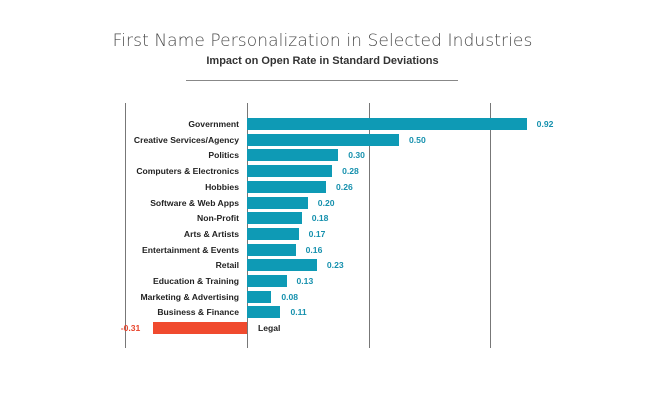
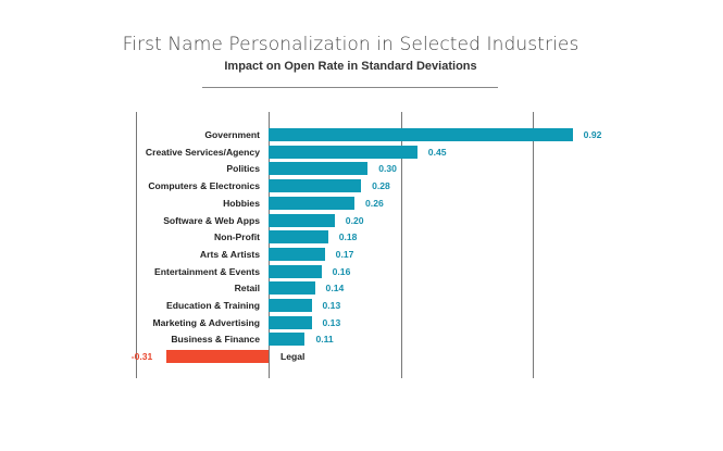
Creative Services/Agency: 0.50 -> 0.45
Retail: 0.23 -> 0.14
Marketing & Advertising: 0.08 -> 0.13
